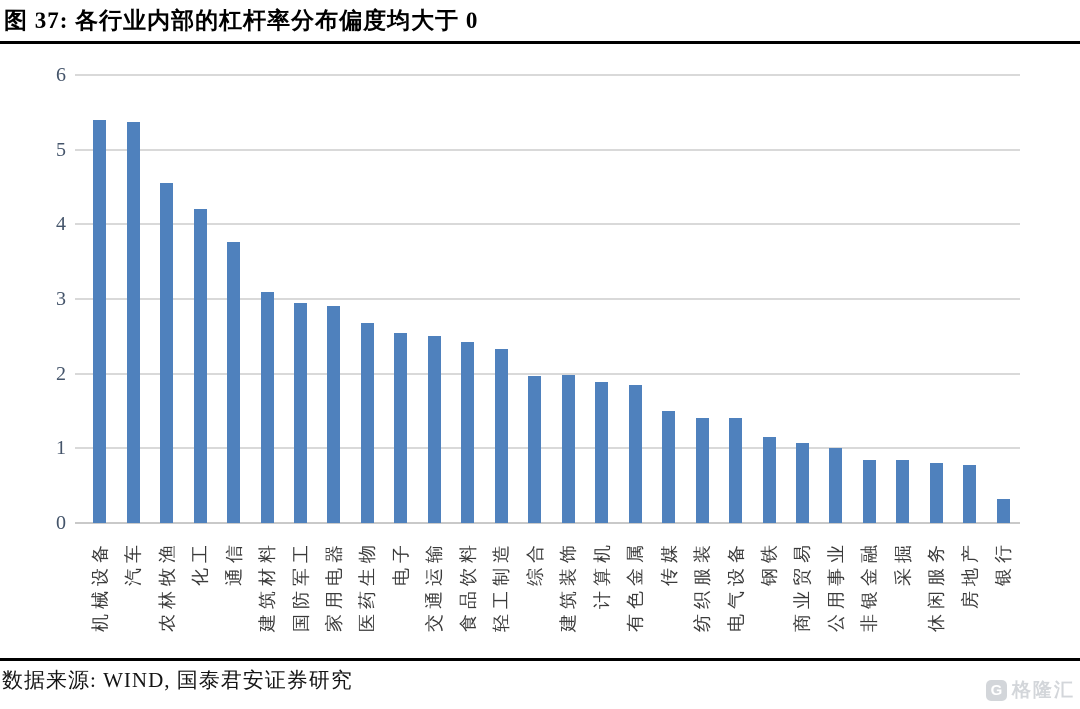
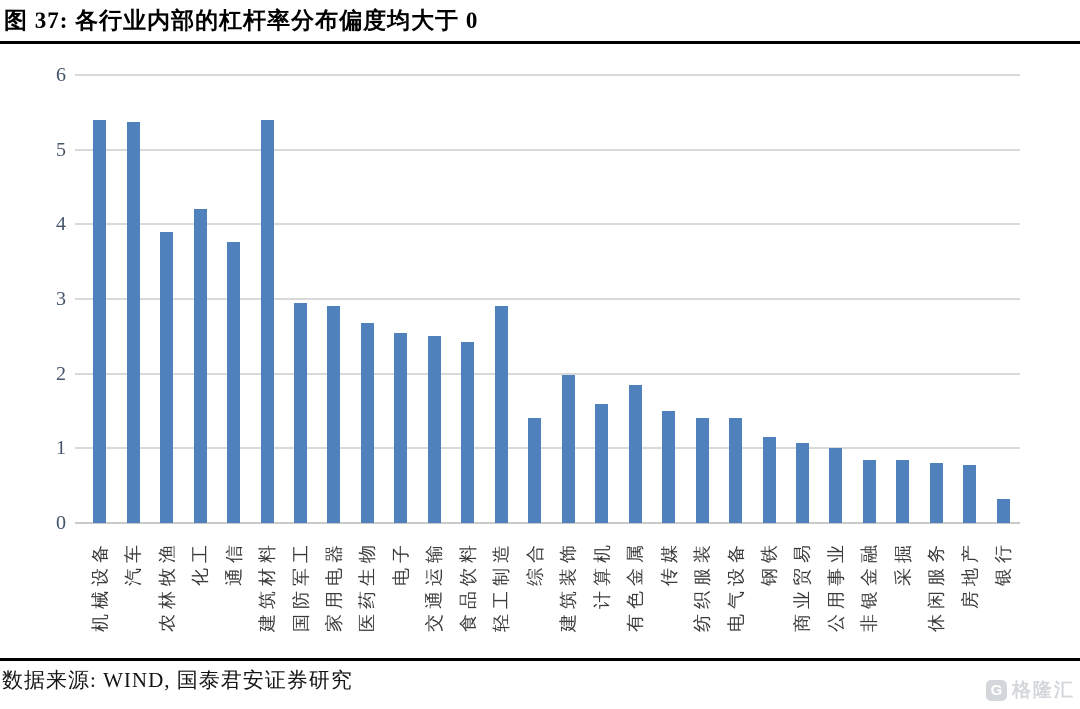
农林牧渔: 4.5 -> 3.9
建筑材料: 3.1 -> 5.4
轻工制造: 2.3 -> 2.9
综合: 2.0 -> 1.4
计算机: 1.9 -> 1.6
